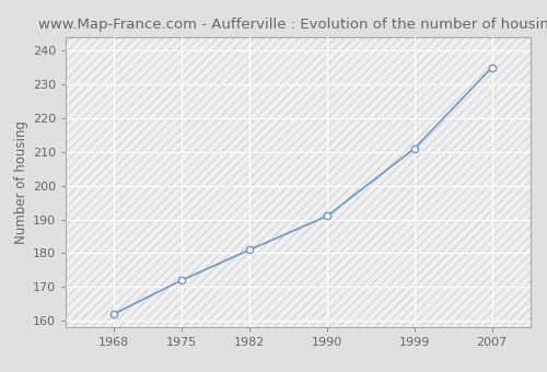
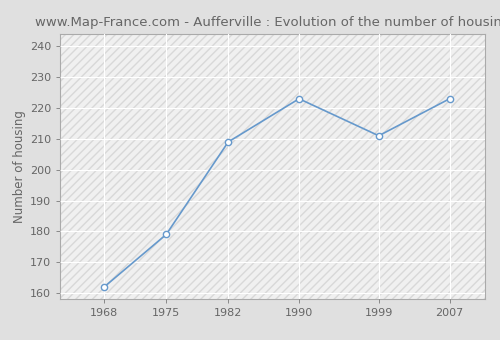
1975: 172 -> 179
1982: 181 -> 209
1990: 191 -> 223
2007: 235 -> 223
